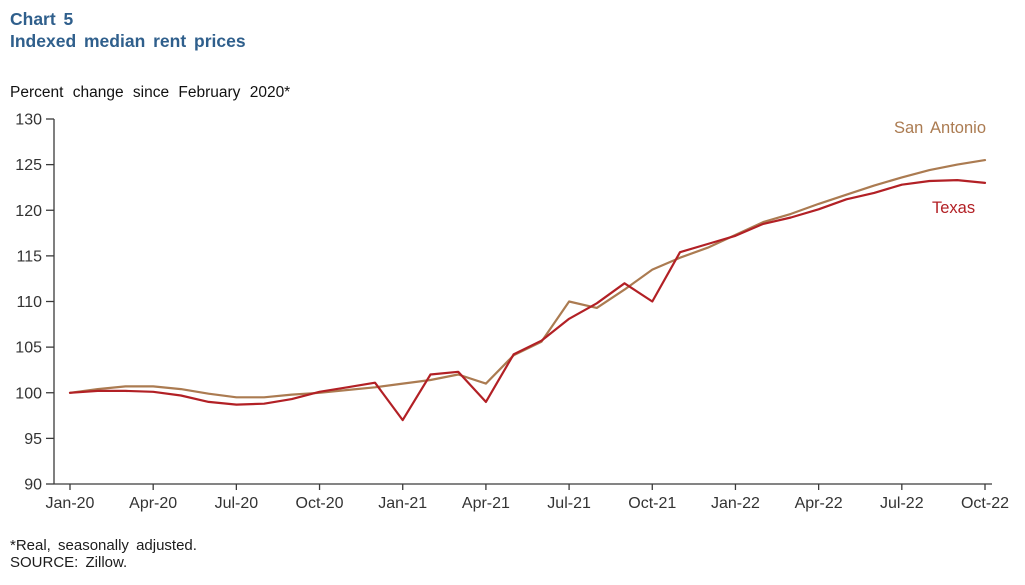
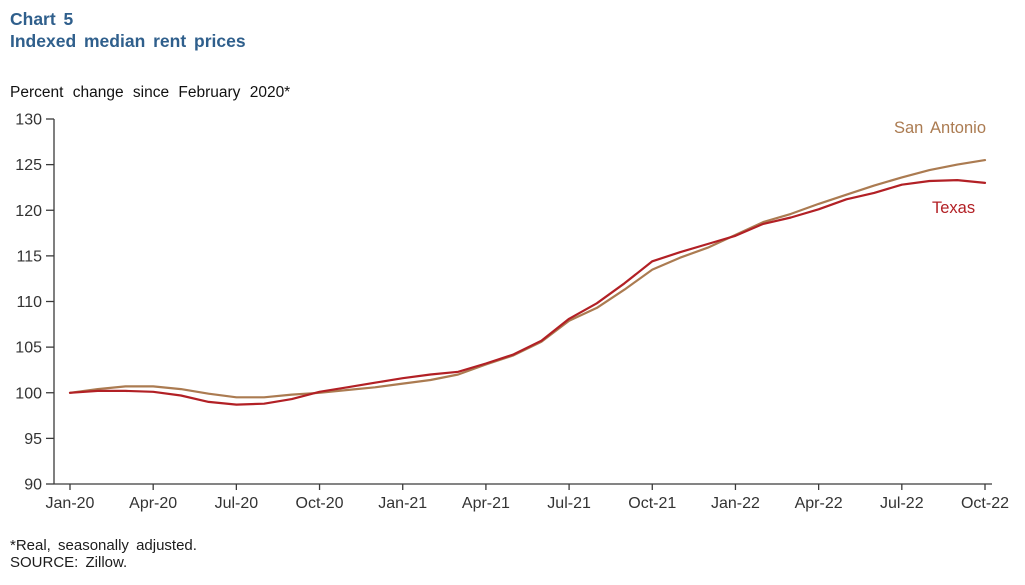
Texas/Jan-21: 97 -> 102
San Antonio/Apr-21: 101 -> 103
Texas/Apr-21: 99 -> 103
San Antonio/Jul-21: 110 -> 108
Texas/Oct-21: 110 -> 114
